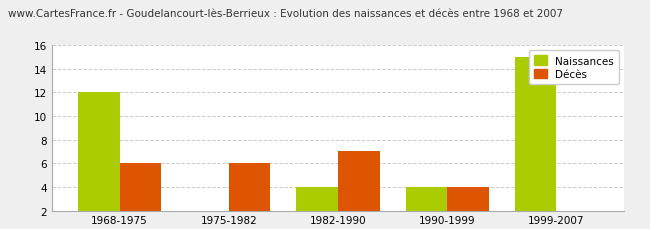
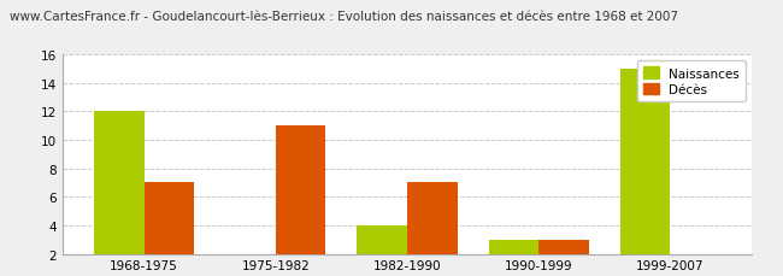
Décès/1968-1975: 6 -> 7
Décès/1975-1982: 6 -> 11
Naissances/1990-1999: 4 -> 3
Décès/1990-1999: 4 -> 3
